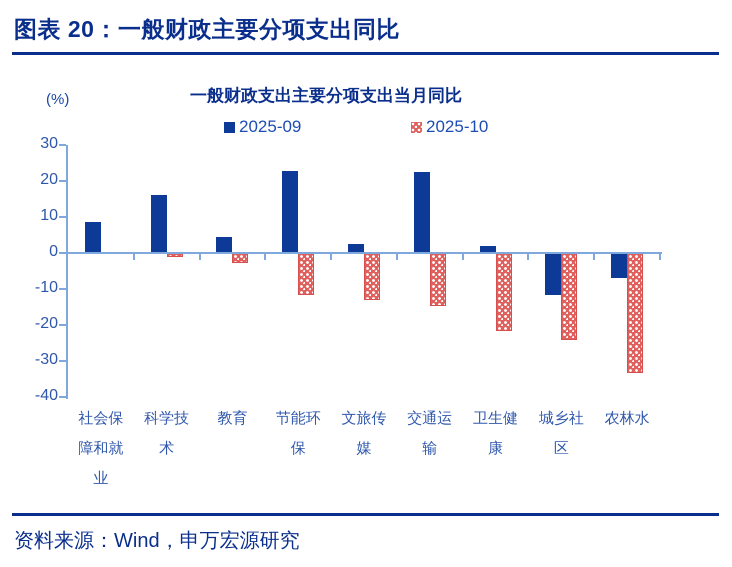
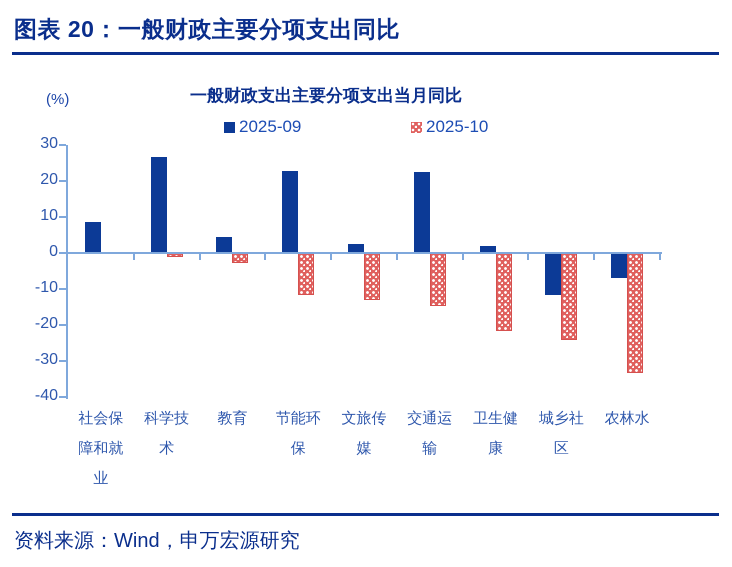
2025-09/科学技术: 16 -> 27
